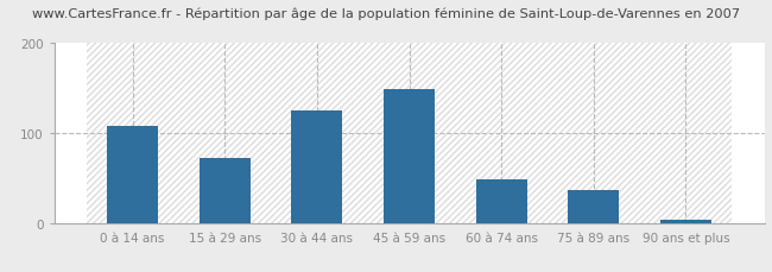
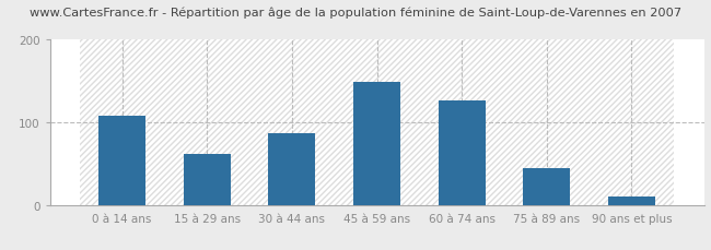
15 à 29 ans: 72 -> 62
30 à 44 ans: 125 -> 86
60 à 74 ans: 48 -> 126
75 à 89 ans: 37 -> 44
90 ans et plus: 3 -> 10
